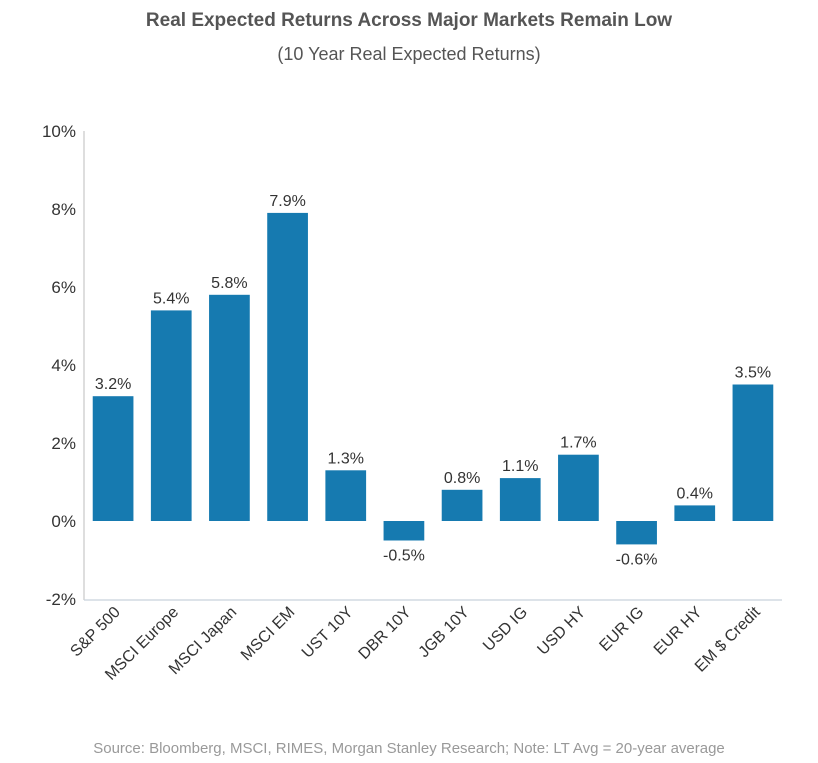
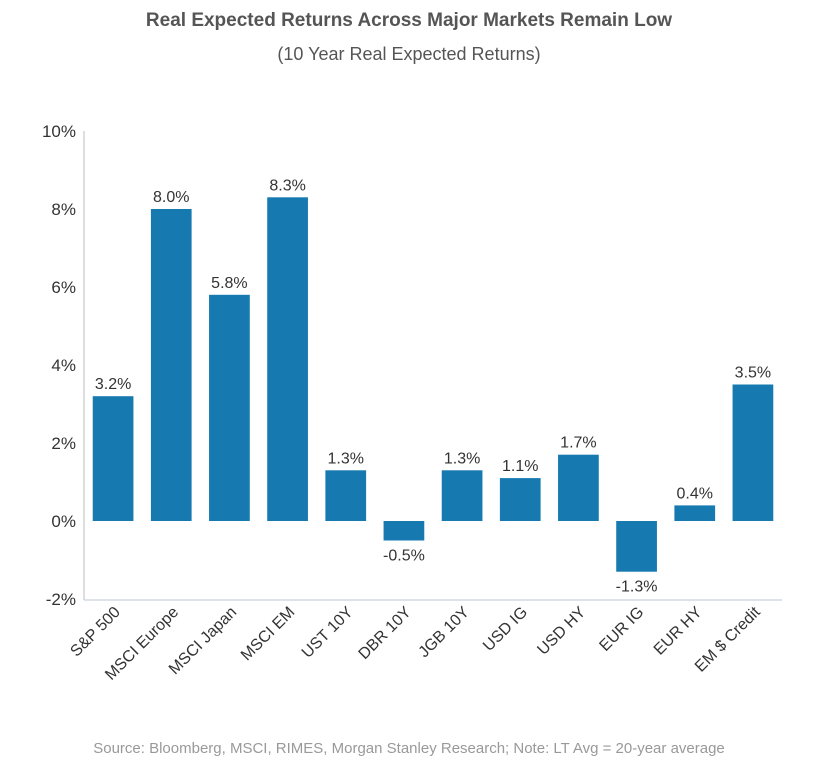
MSCI Europe: 5.4% -> 8.0%
MSCI EM: 7.9% -> 8.3%
JGB 10Y: 0.8% -> 1.3%
EUR IG: -0.6% -> -1.3%
